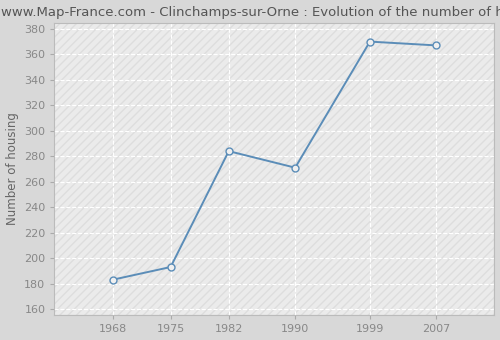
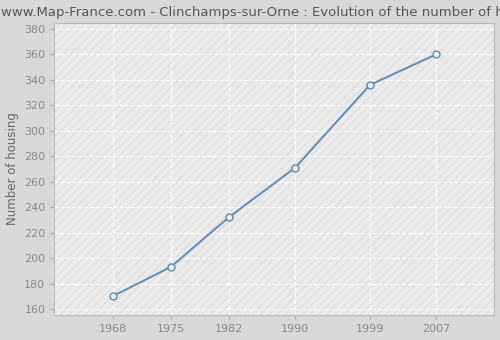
1968: 183 -> 170
1982: 284 -> 232
1999: 370 -> 336
2007: 367 -> 360
